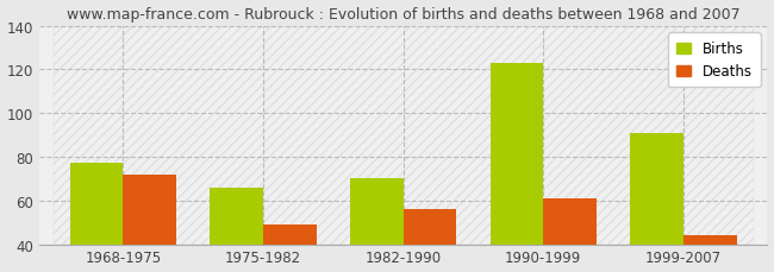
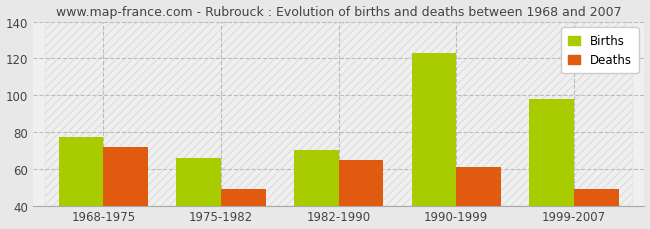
Deaths/1982-1990: 56 -> 65
Births/1999-2007: 91 -> 98
Deaths/1999-2007: 44 -> 49
